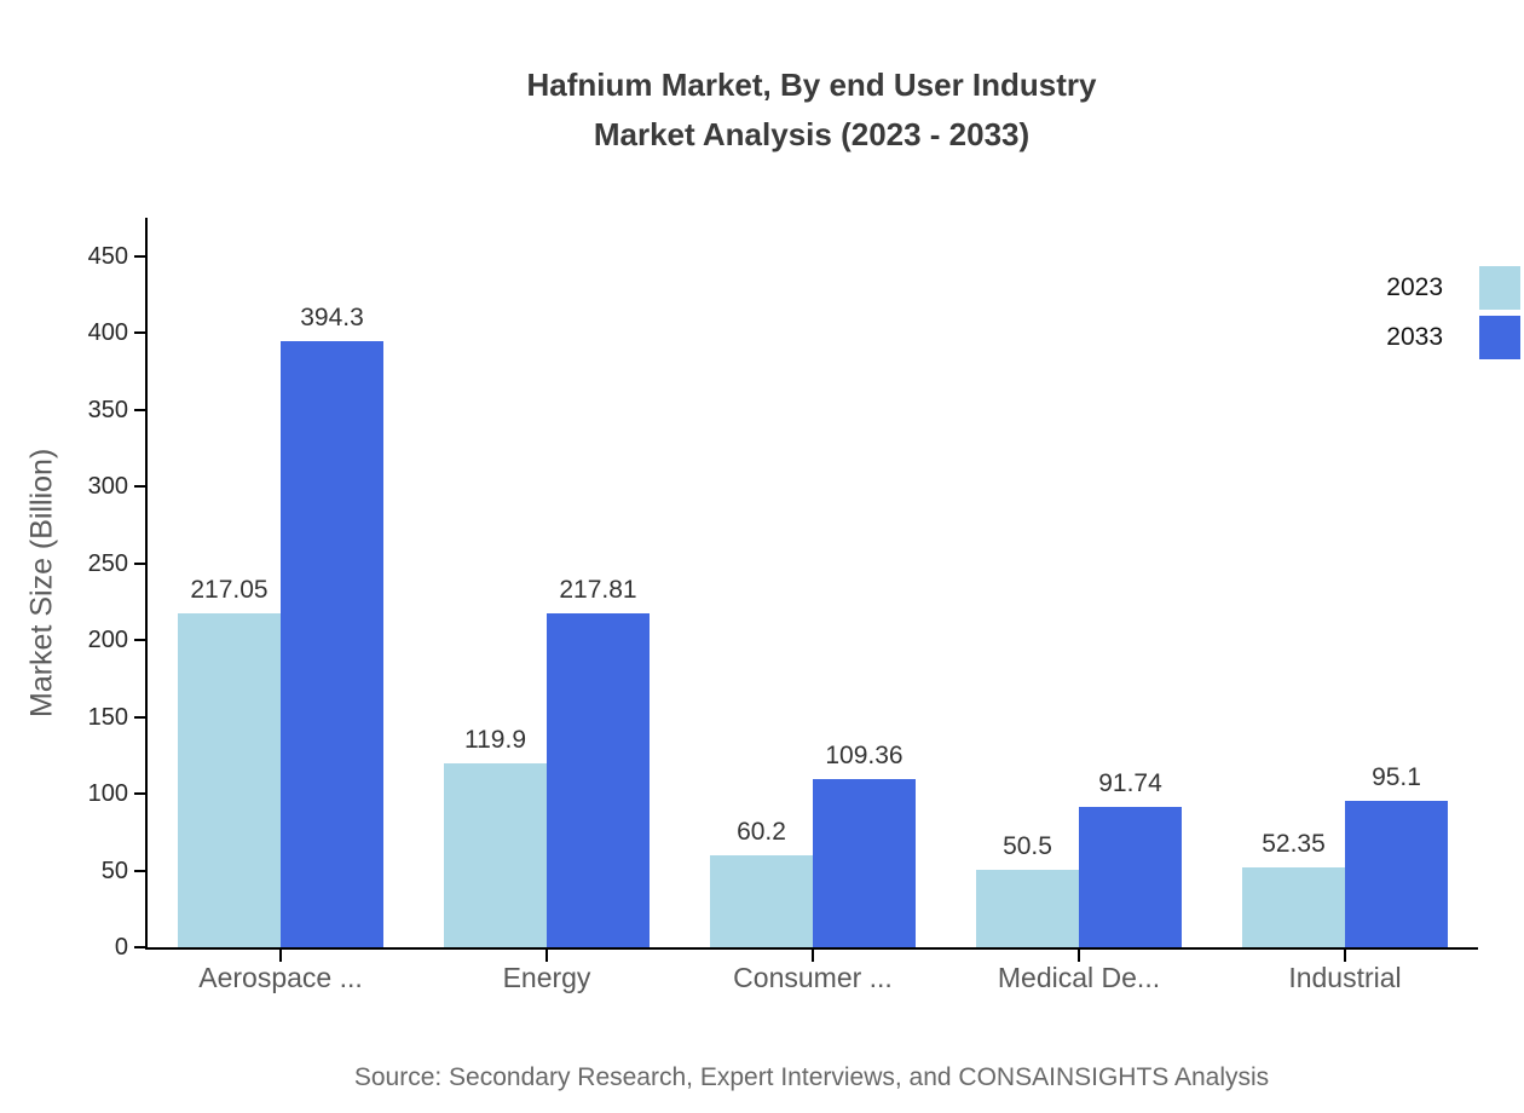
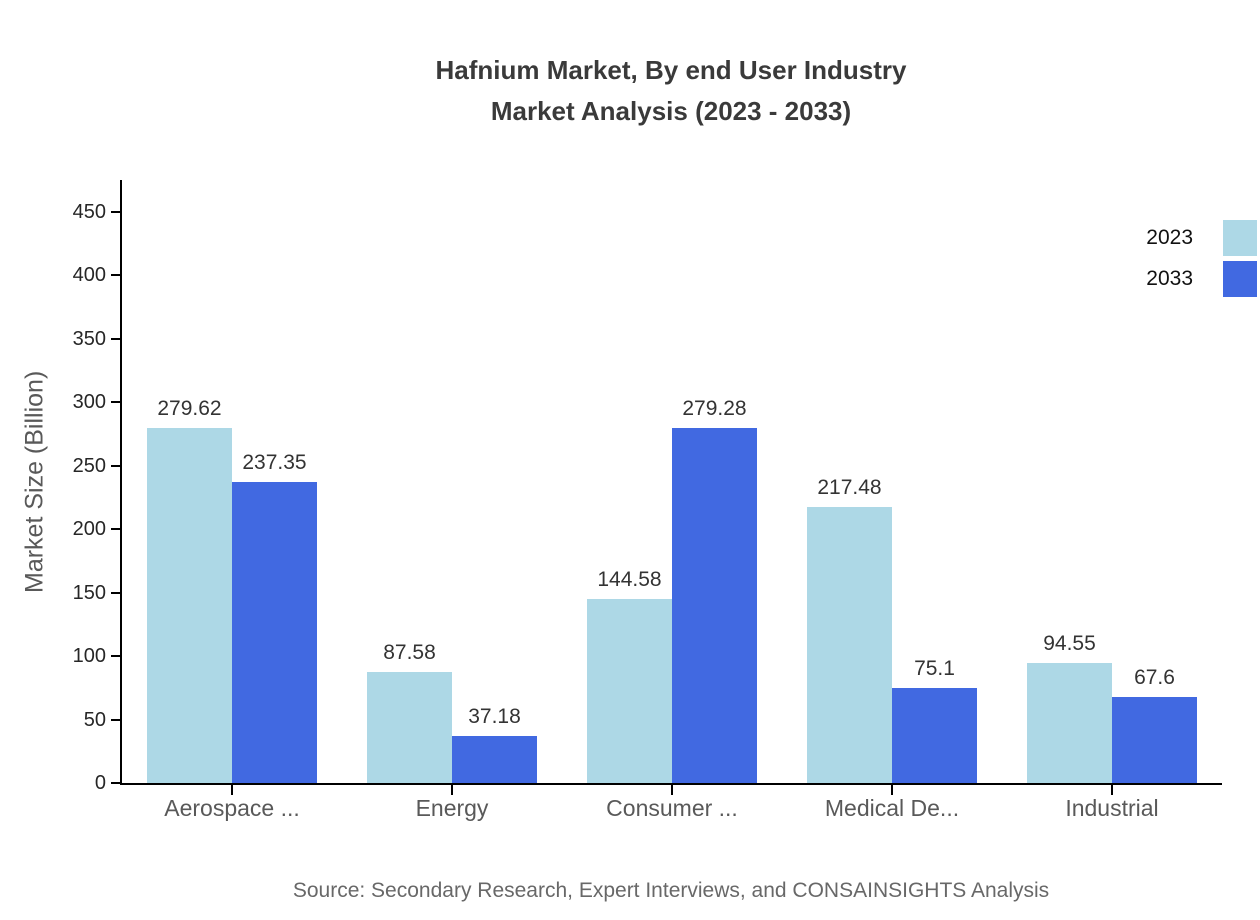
2023/Aerospace ...: 217.05 -> 279.62
2033/Aerospace ...: 394.3 -> 237.35
2023/Energy: 119.9 -> 87.58
2033/Energy: 217.81 -> 37.18
2023/Consumer ...: 60.2 -> 144.58
2033/Consumer ...: 109.36 -> 279.28
2023/Medical De...: 50.5 -> 217.48
2033/Medical De...: 91.74 -> 75.1
2023/Industrial: 52.35 -> 94.55
2033/Industrial: 95.1 -> 67.6
